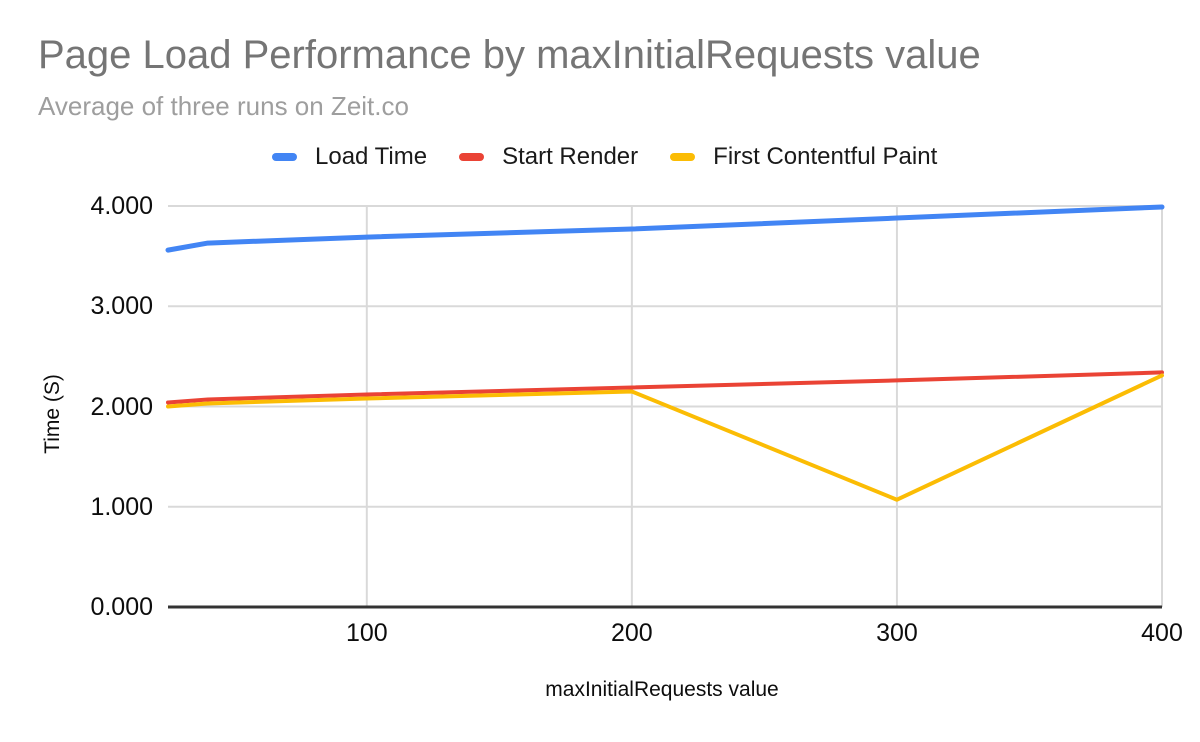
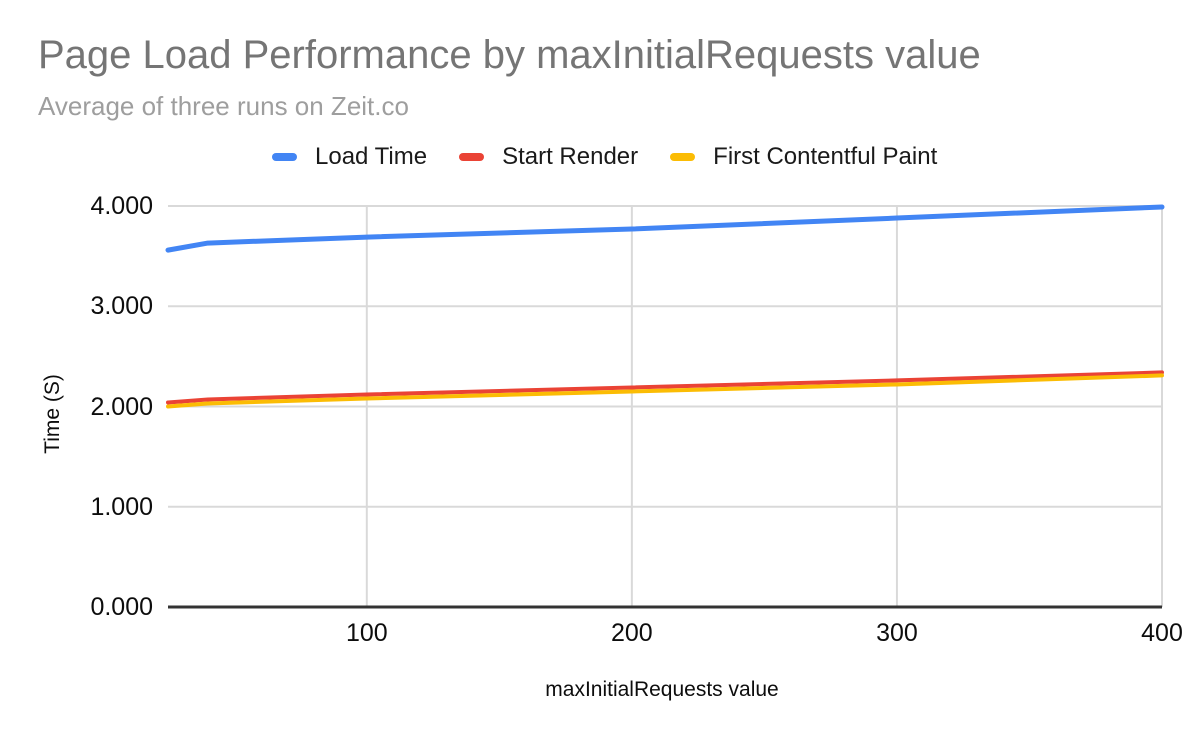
First Contentful Paint/300: 1.07 -> 2.22
